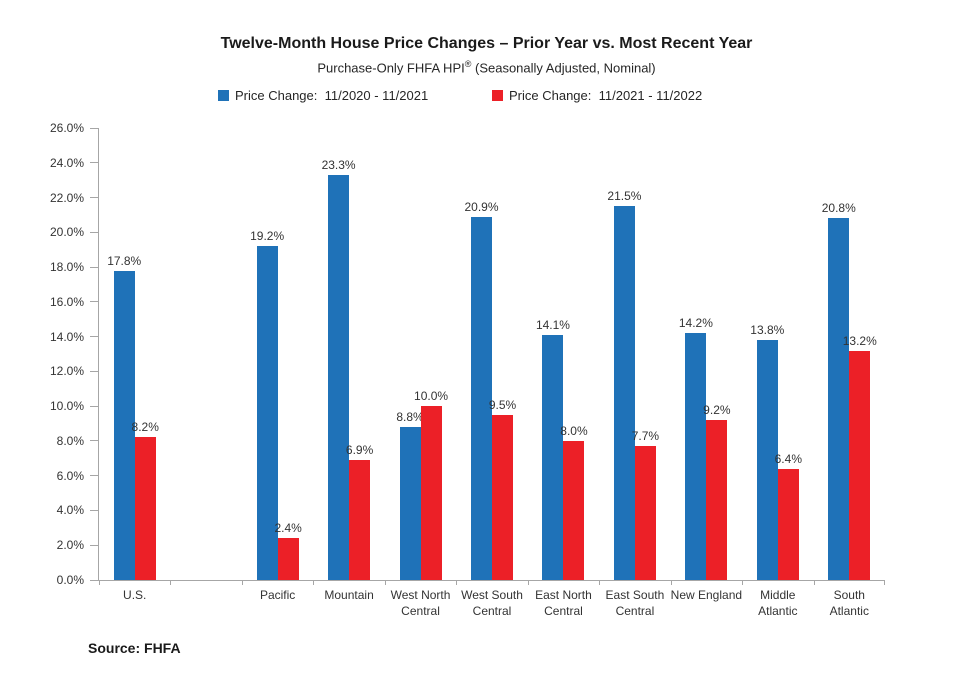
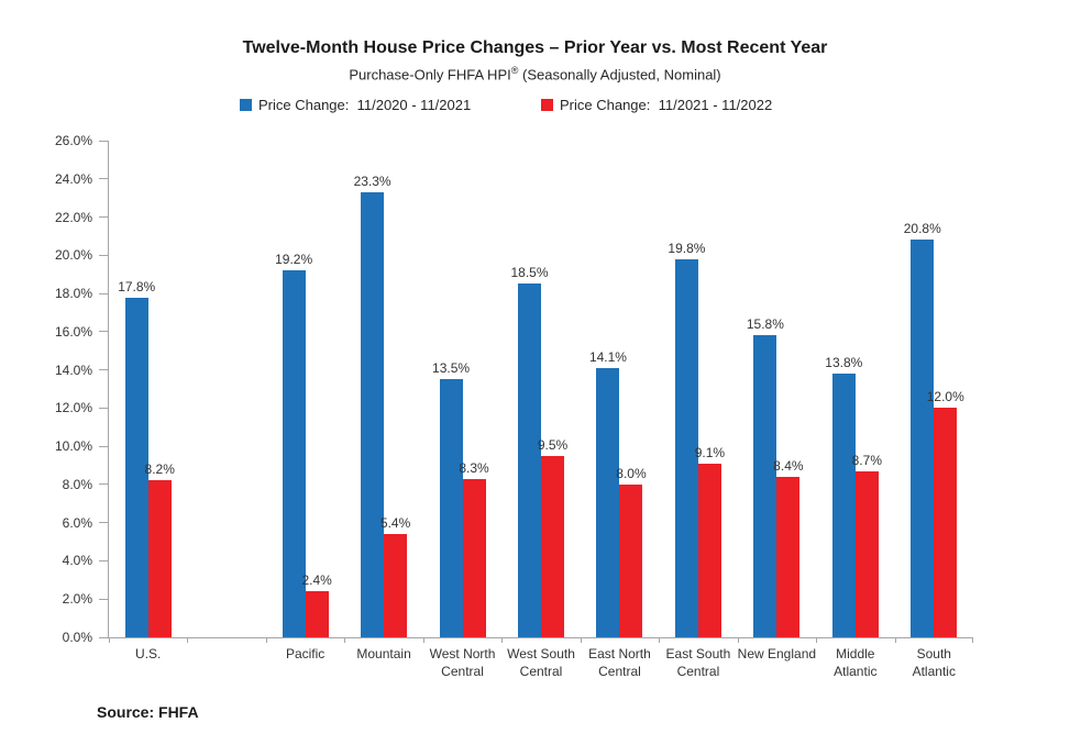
Price Change: 11/2021 - 11/2022/Mountain: 6.9% -> 5.4%
Price Change: 11/2020 - 11/2021/West North Central: 8.8% -> 13.5%
Price Change: 11/2021 - 11/2022/West North Central: 10.0% -> 8.3%
Price Change: 11/2020 - 11/2021/West South Central: 20.9% -> 18.5%
Price Change: 11/2020 - 11/2021/East South Central: 21.5% -> 19.8%
Price Change: 11/2021 - 11/2022/East South Central: 7.7% -> 9.1%
Price Change: 11/2020 - 11/2021/New England: 14.2% -> 15.8%
Price Change: 11/2021 - 11/2022/New England: 9.2% -> 8.4%
Price Change: 11/2021 - 11/2022/Middle Atlantic: 6.4% -> 8.7%
Price Change: 11/2021 - 11/2022/South Atlantic: 13.2% -> 12.0%
